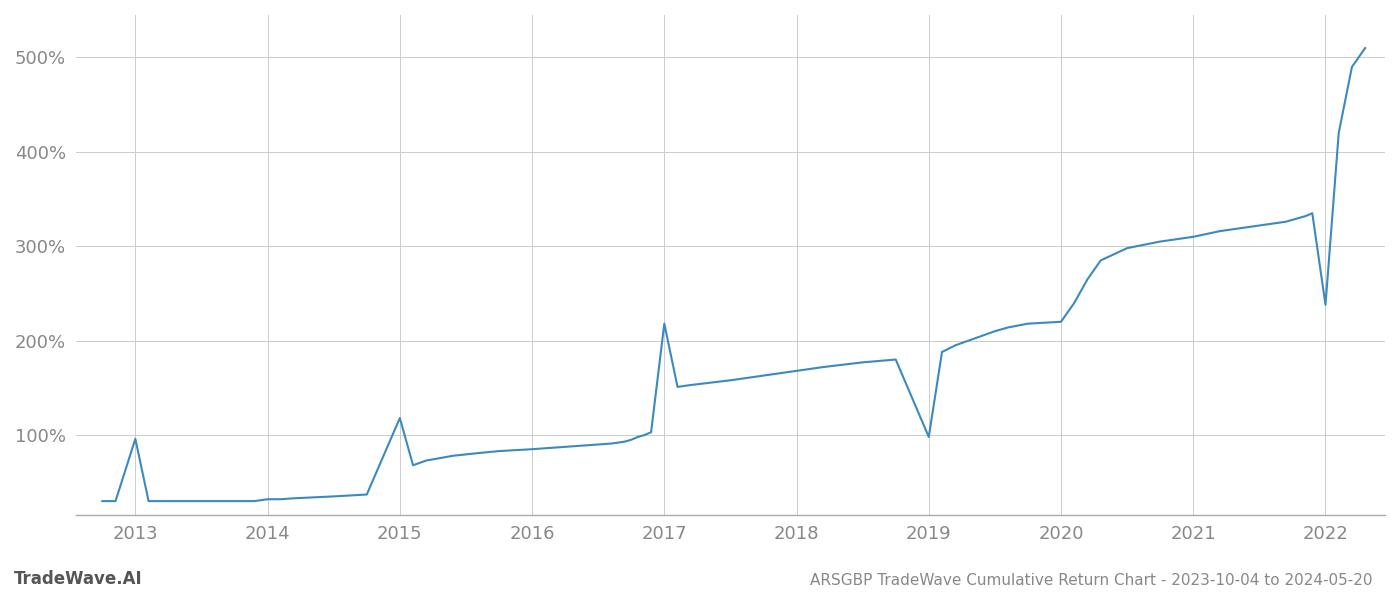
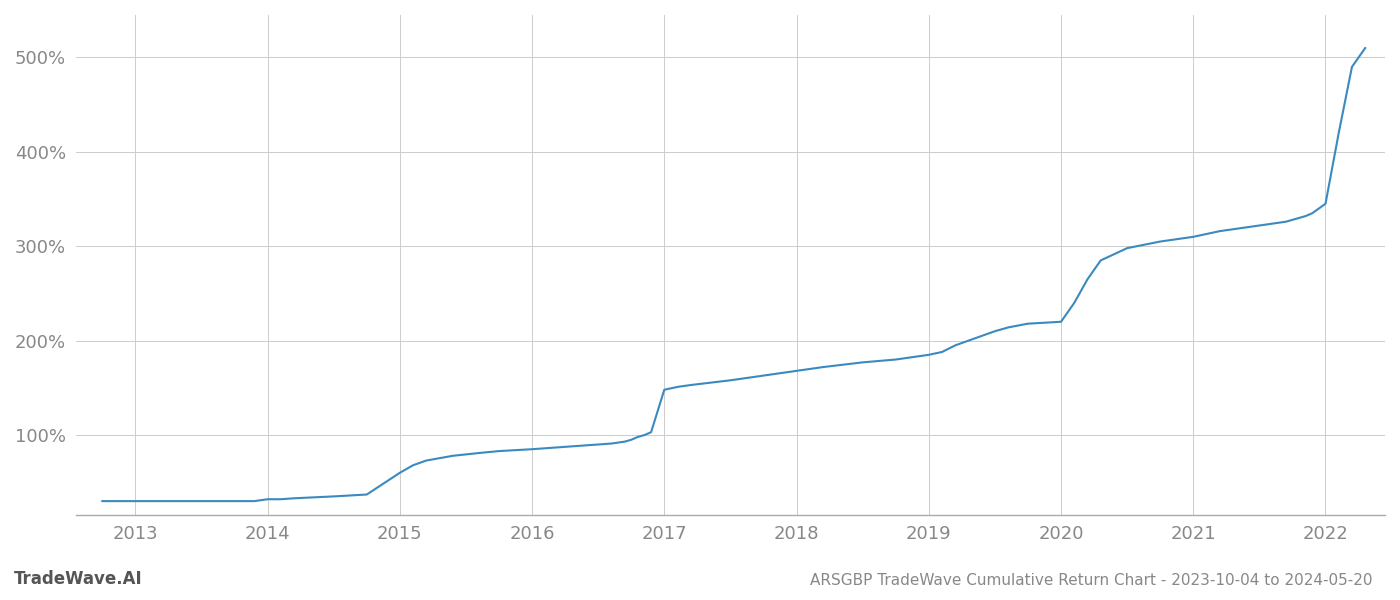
2013: 96% -> 30%
2015: 118% -> 60%
2017: 218% -> 148%
2019: 98% -> 185%
2022: 238% -> 345%
